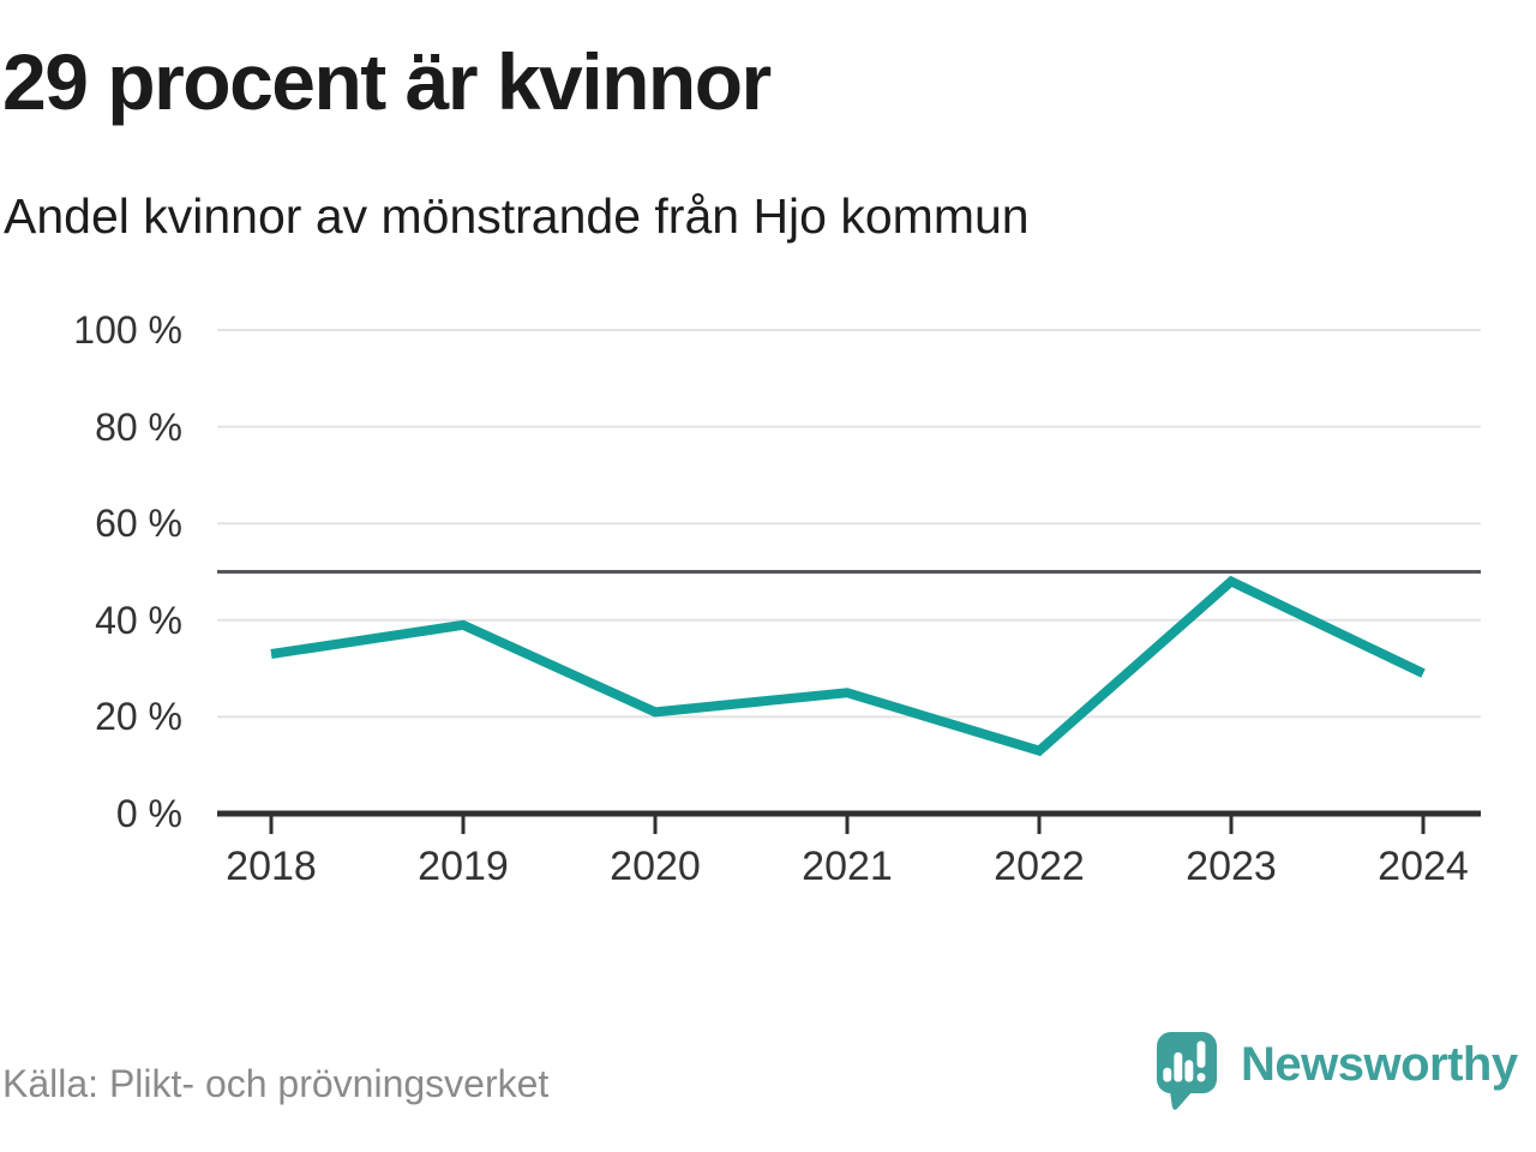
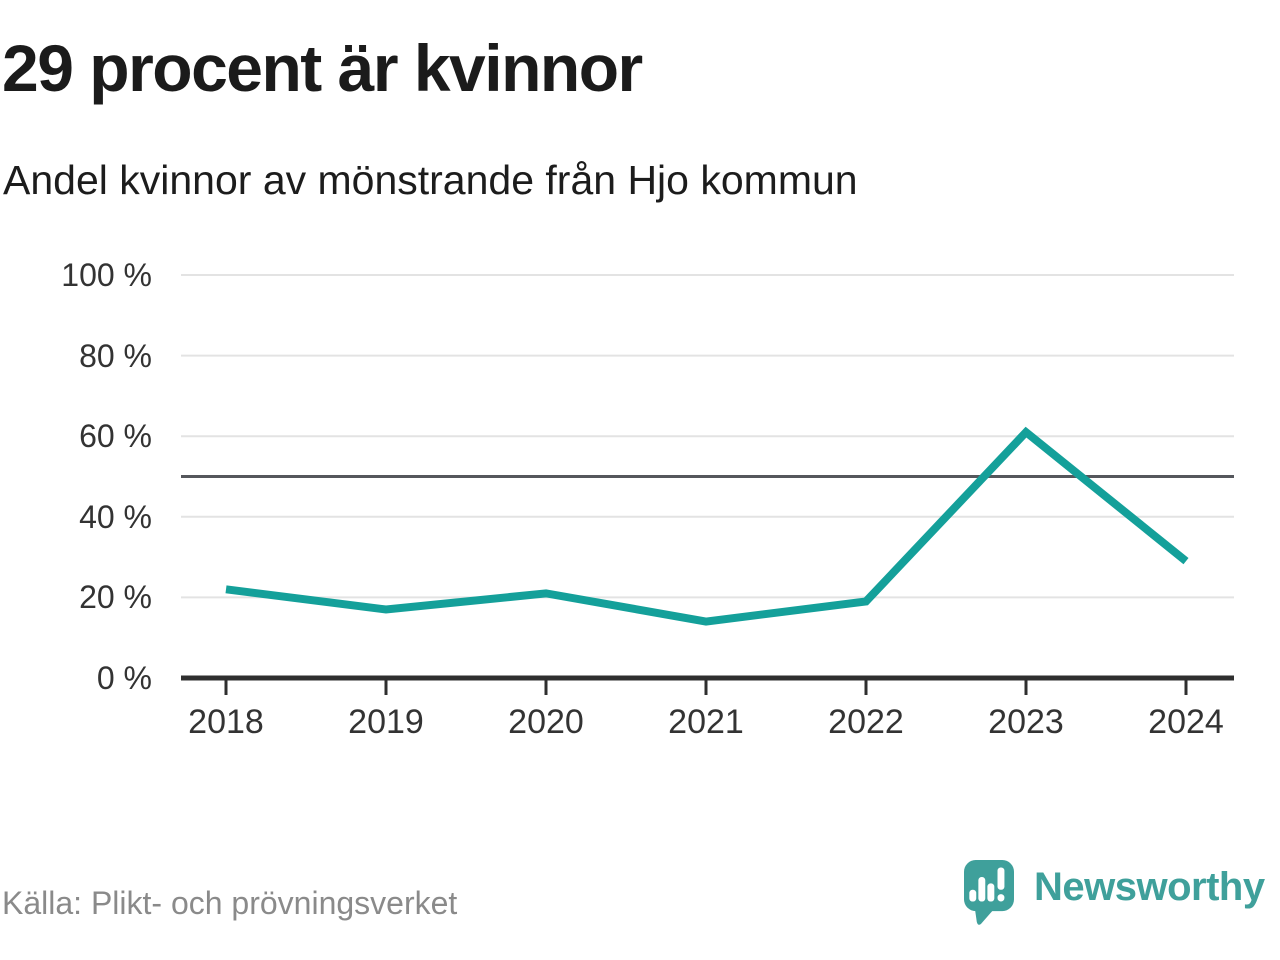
2018: 33% -> 22%
2019: 39% -> 17%
2021: 25% -> 14%
2022: 13% -> 19%
2023: 48% -> 61%
